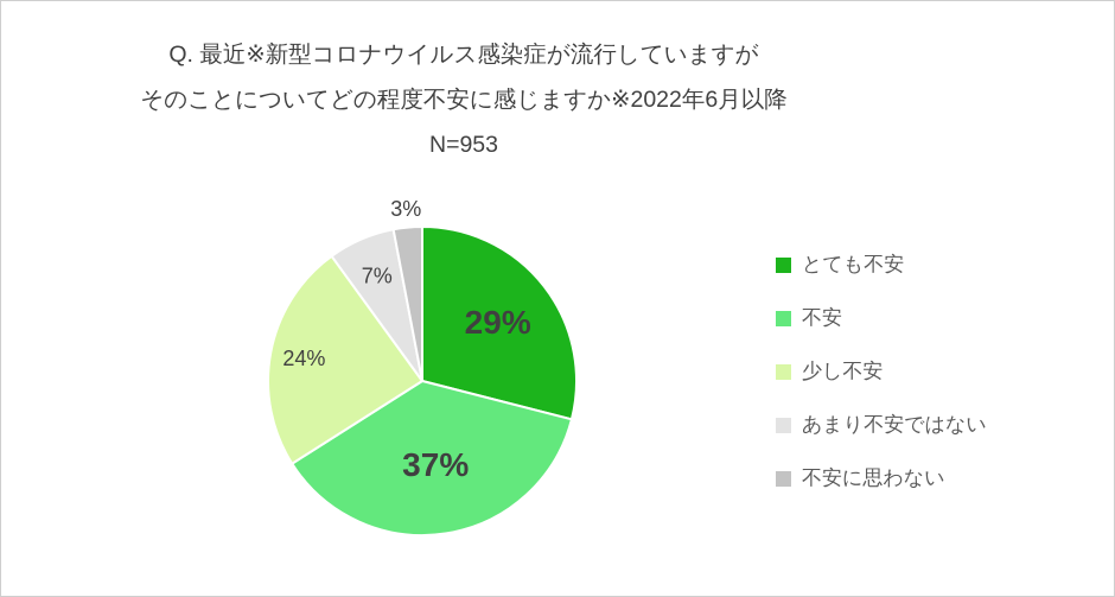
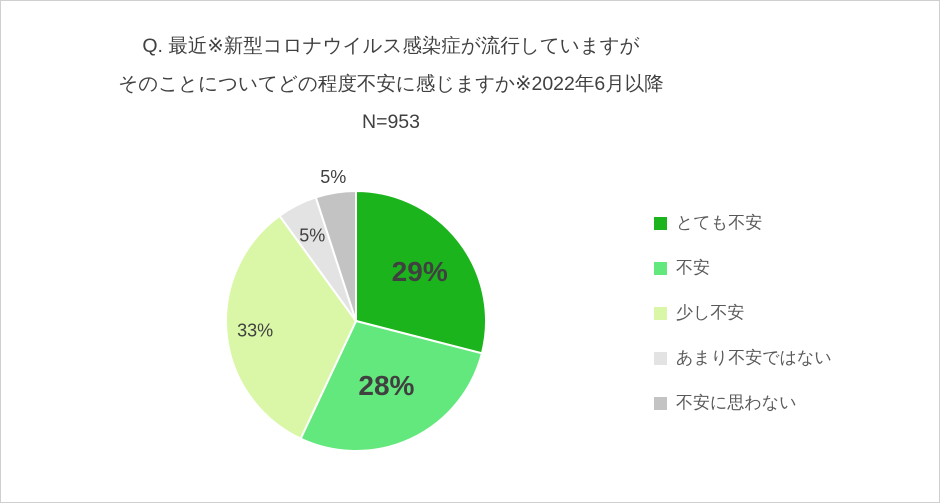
不安: 37% -> 28%
少し不安: 24% -> 33%
あまり不安ではない: 7% -> 5%
不安に思わない: 3% -> 5%
